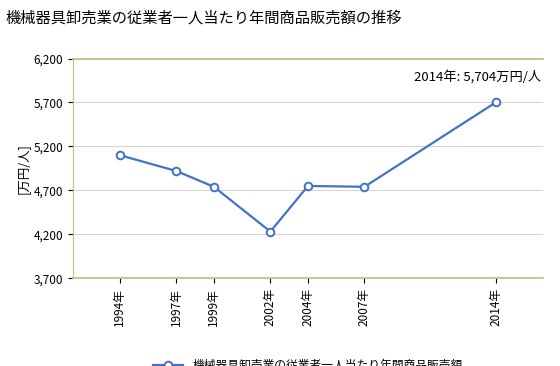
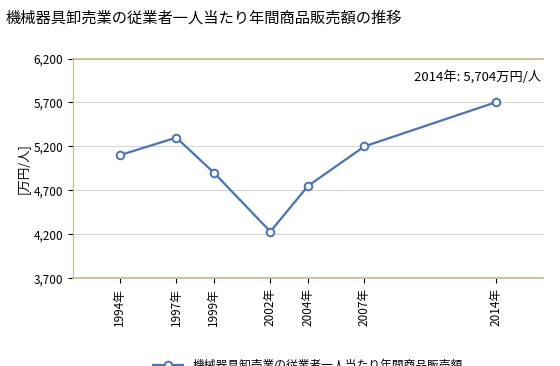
1997年: 4,920 -> 5,300
1999年: 4,740 -> 4,900
2007年: 4,740 -> 5,200
